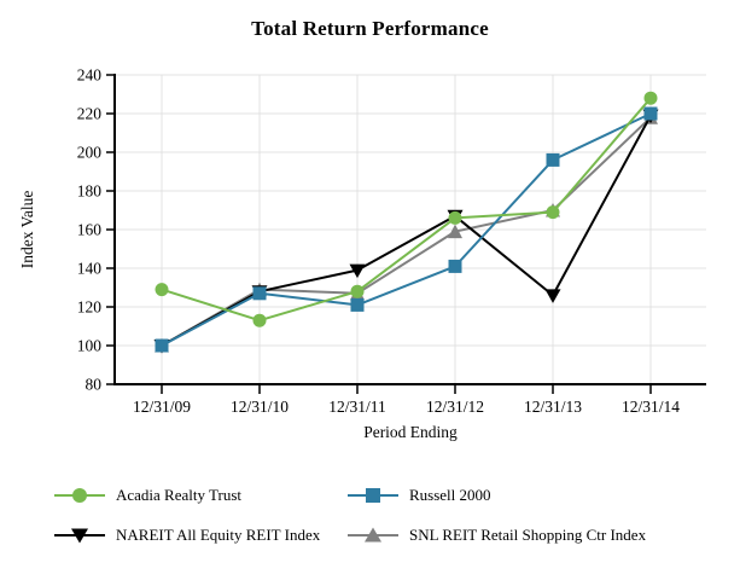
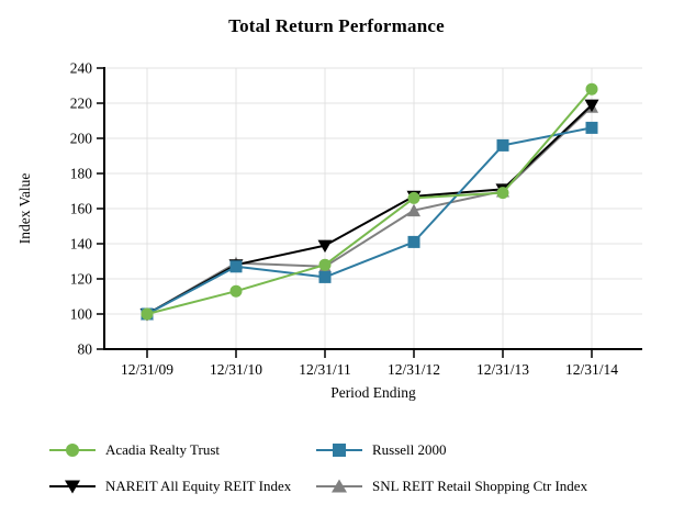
Acadia Realty Trust/12/31/09: 129 -> 100
NAREIT All Equity REIT Index/12/31/13: 126 -> 171
Russell 2000/12/31/14: 220 -> 206
